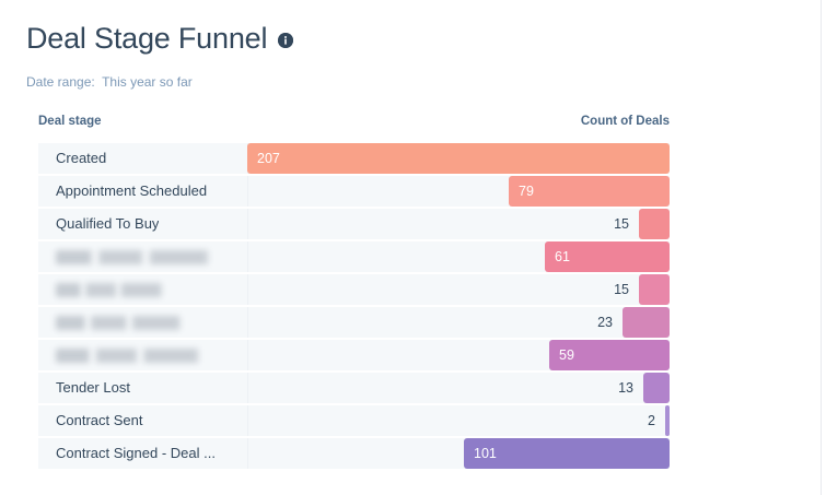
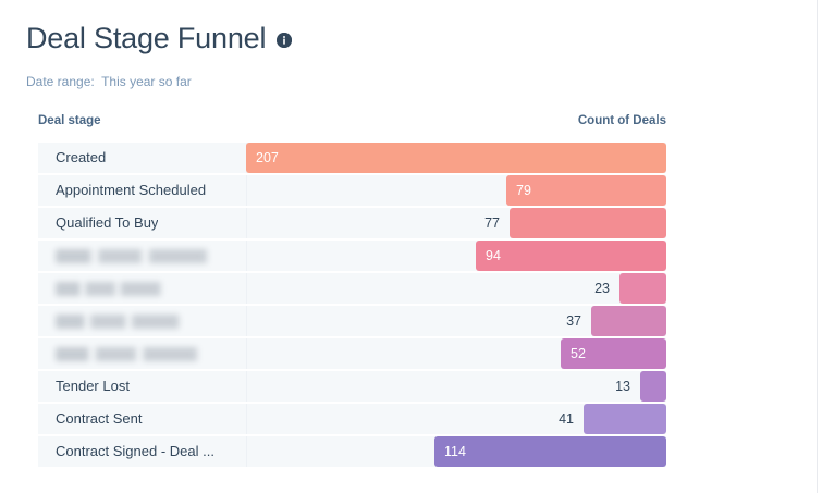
Qualified To Buy: 15 -> 77
███ ████ █████: 61 -> 94
███ ██ ███████: 15 -> 23
███ ███████ ████: 23 -> 37
█████ ████ █████: 59 -> 52
Contract Sent: 2 -> 41
Contract Signed - Deal ...: 101 -> 114
